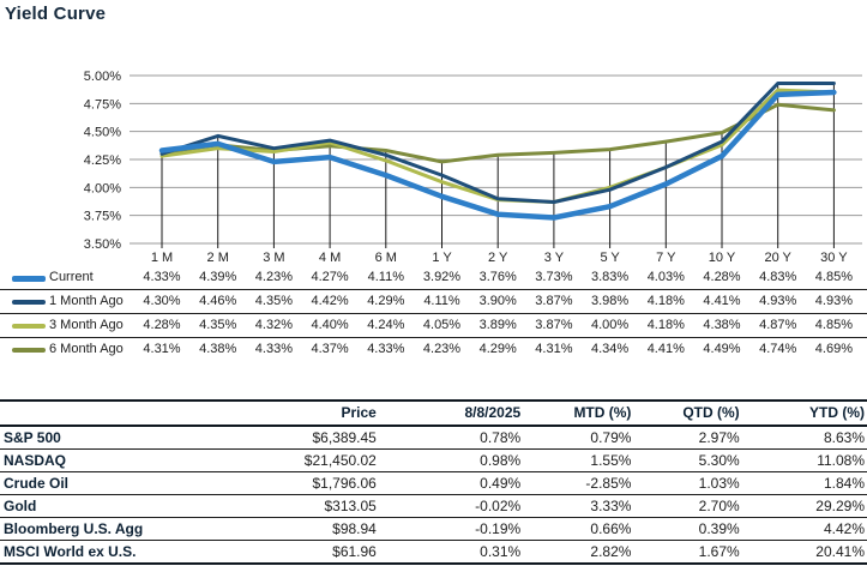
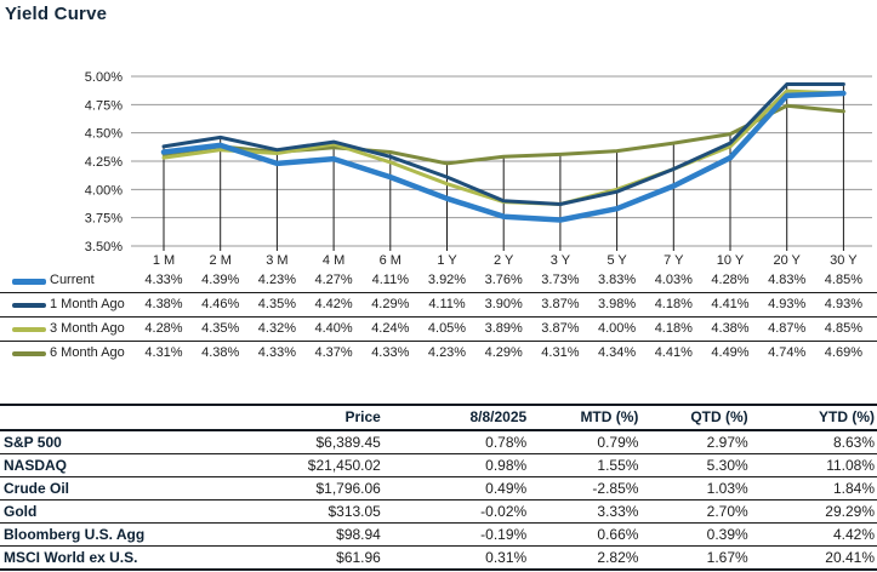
1 Month Ago/1 M: 4.30% -> 4.38%
